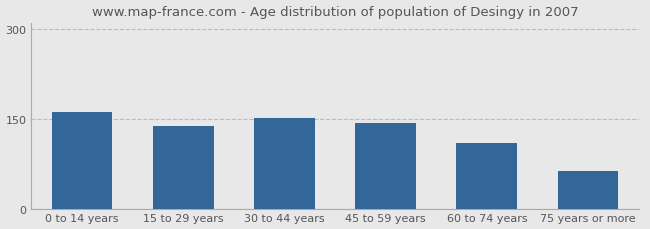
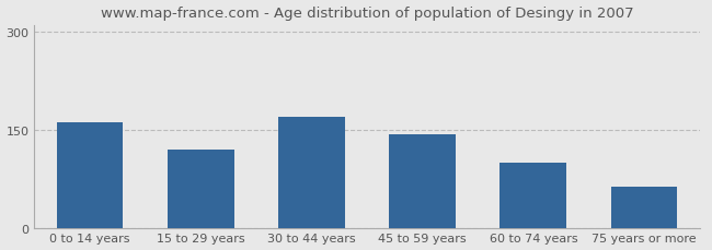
15 to 29 years: 138 -> 120
30 to 44 years: 152 -> 170
60 to 74 years: 110 -> 100
